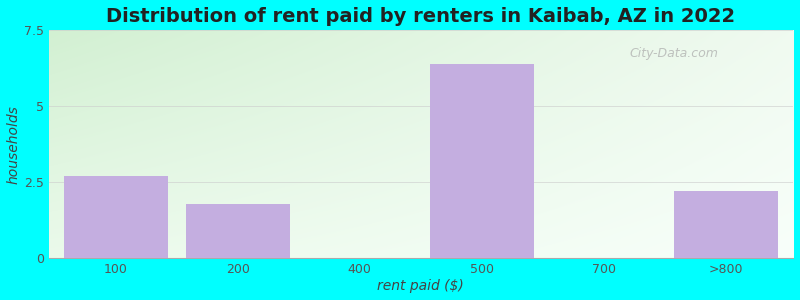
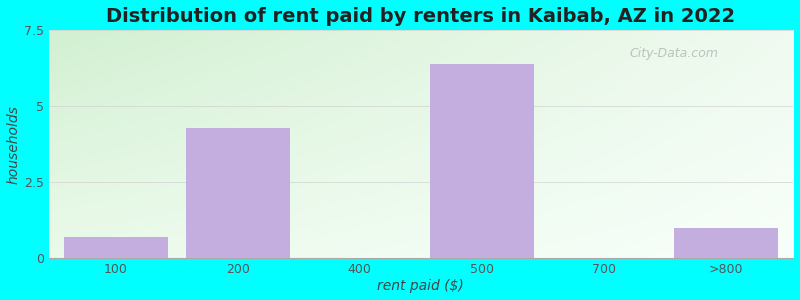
100: 2.7 -> 0.7
200: 1.8 -> 4.3
>800: 2.2 -> 1.0
